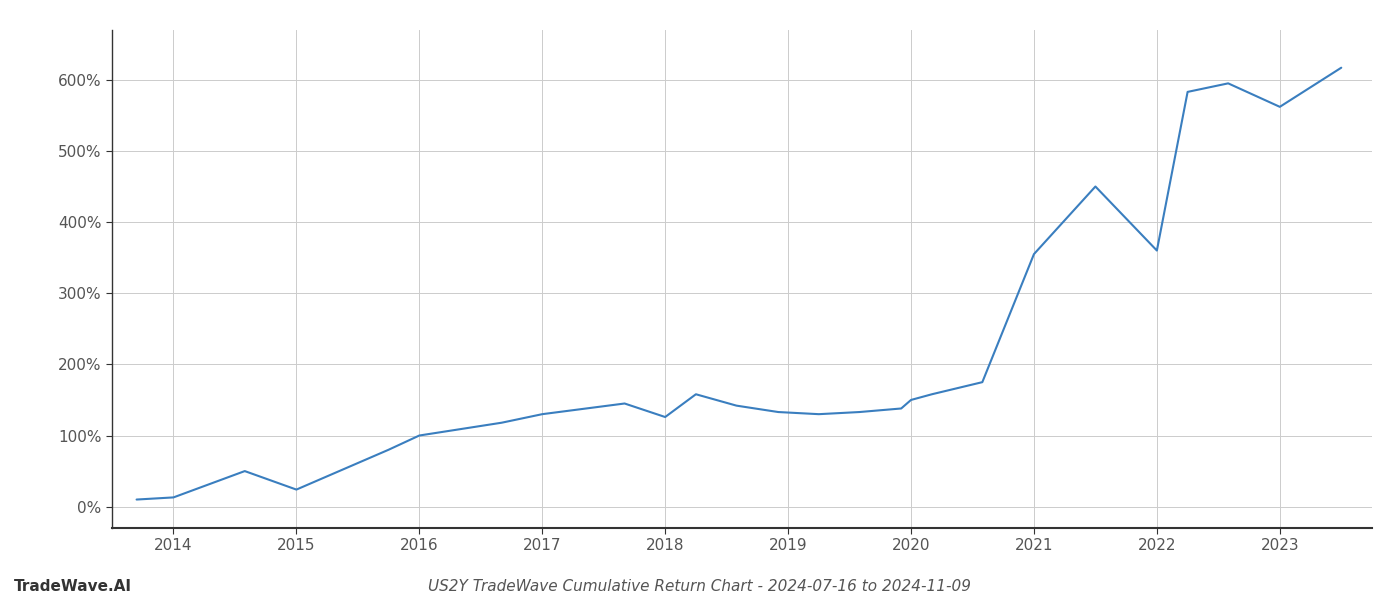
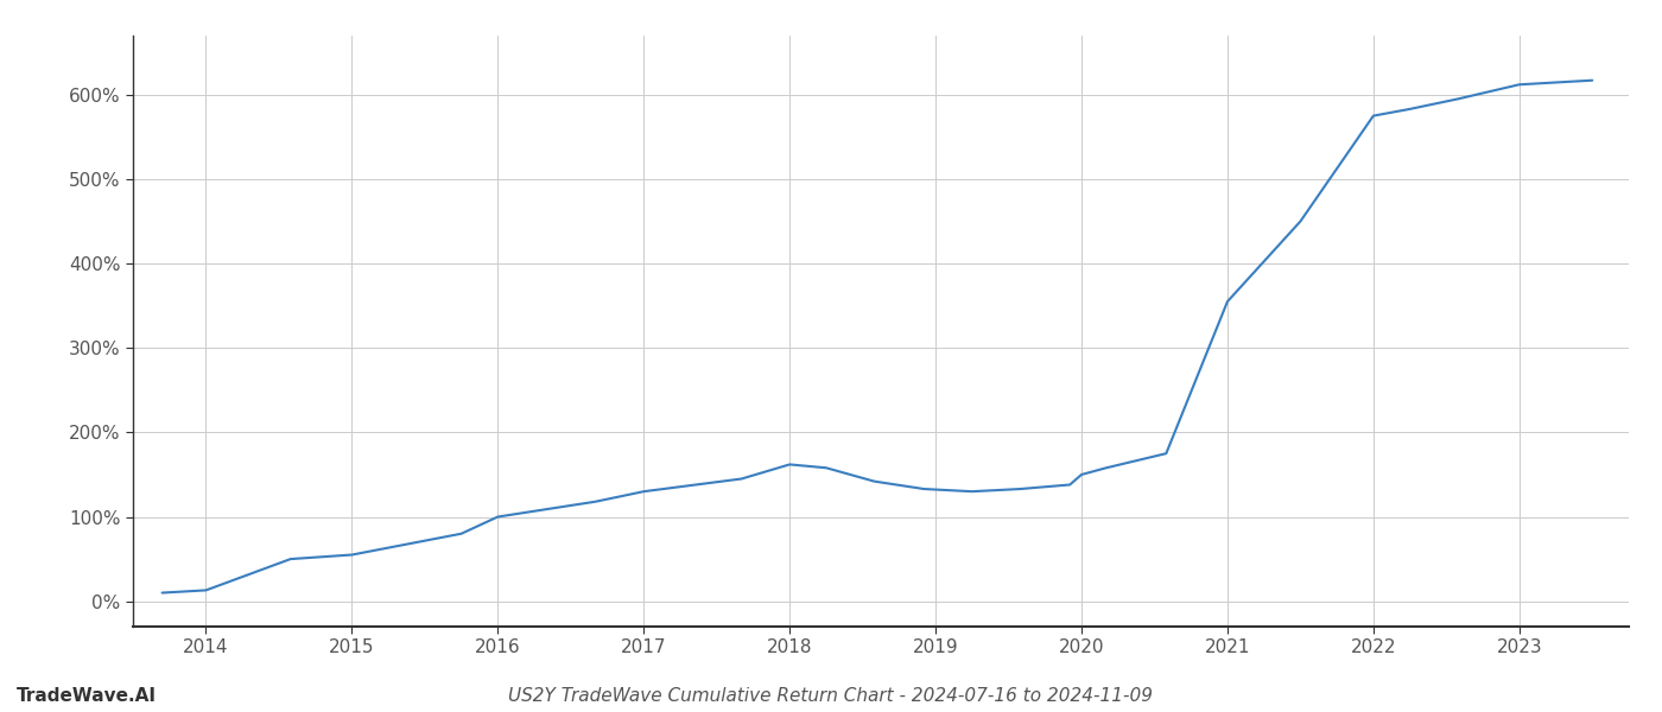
2015: 24% -> 55%
2018: 126% -> 162%
2022: 360% -> 575%
2023: 562% -> 612%
